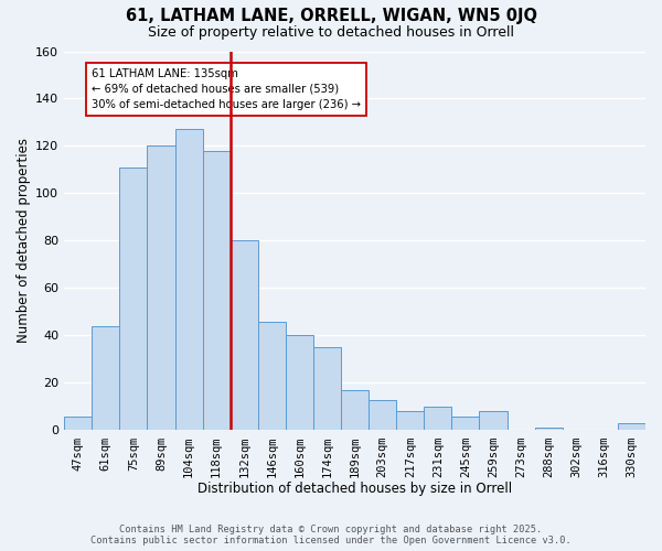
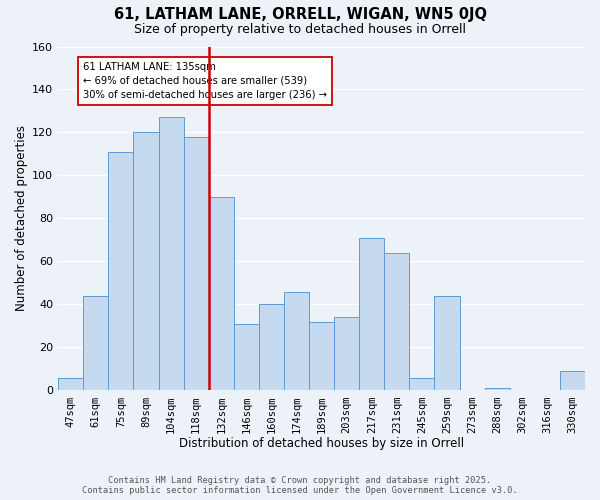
132sqm: 80 -> 90
146sqm: 46 -> 31
174sqm: 35 -> 46
189sqm: 17 -> 32
203sqm: 13 -> 34
217sqm: 8 -> 71
231sqm: 10 -> 64
259sqm: 8 -> 44
330sqm: 3 -> 9
